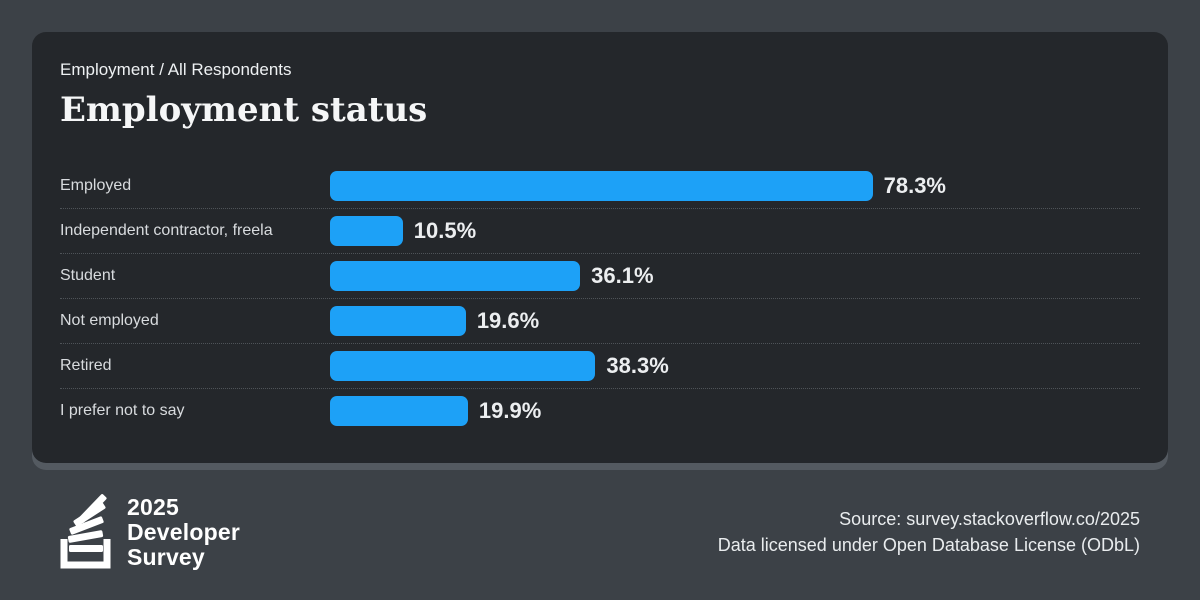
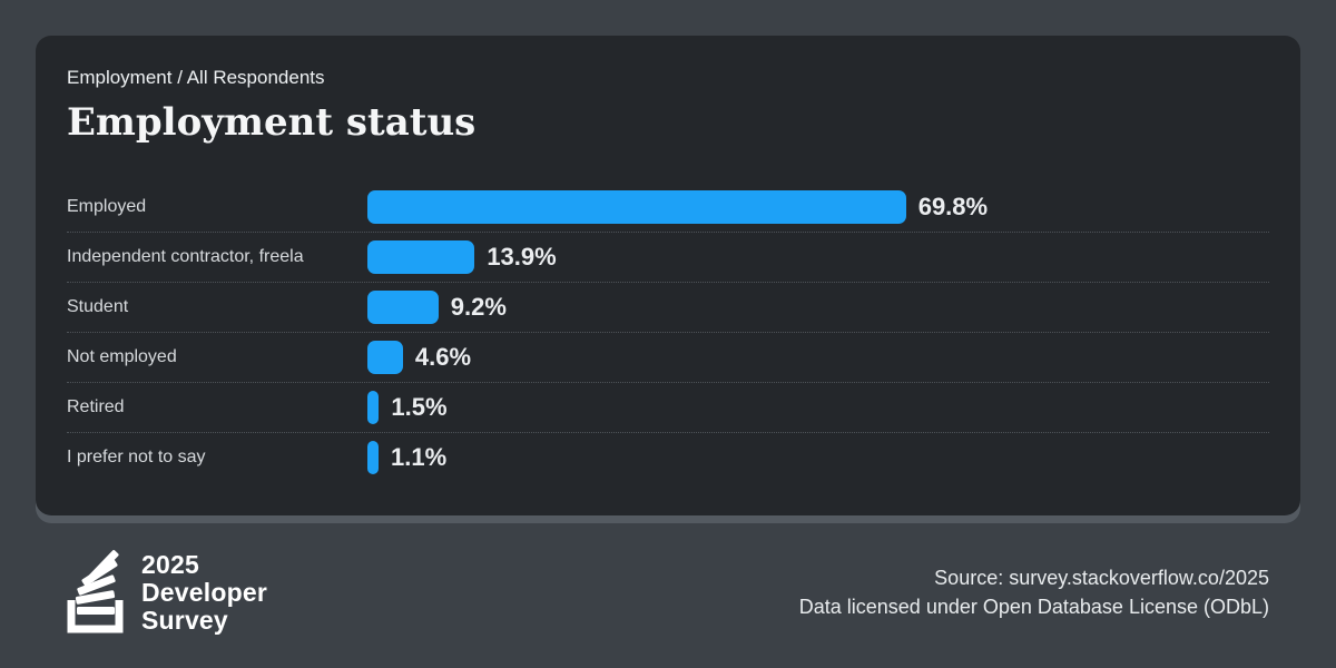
Employed: 78.3% -> 69.8%
Independent contractor, freela: 10.5% -> 13.9%
Student: 36.1% -> 9.2%
Not employed: 19.6% -> 4.6%
Retired: 38.3% -> 1.5%
I prefer not to say: 19.9% -> 1.1%
